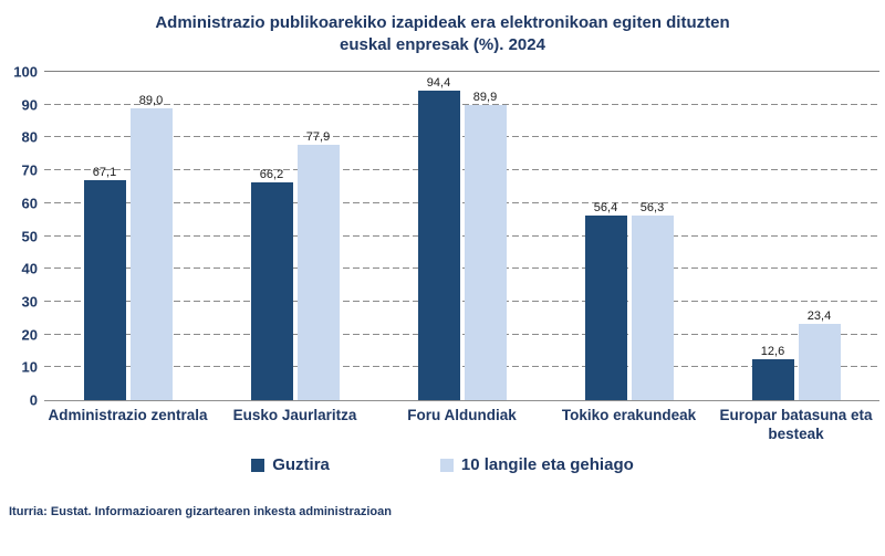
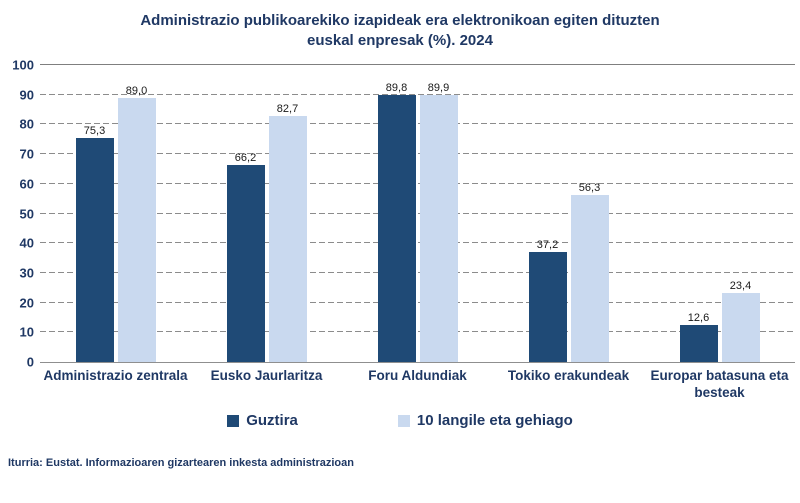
Guztira/Administrazio zentrala: 67,1 -> 75,3
10 langile eta gehiago/Eusko Jaurlaritza: 77,9 -> 82,7
Guztira/Foru Aldundiak: 94,4 -> 89,8
Guztira/Tokiko erakundeak: 56,4 -> 37,2
